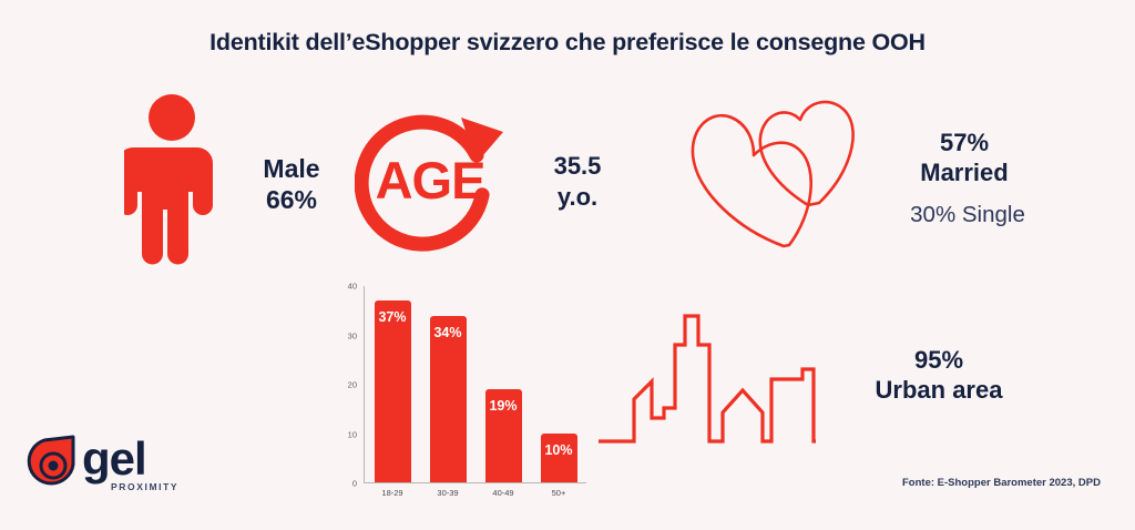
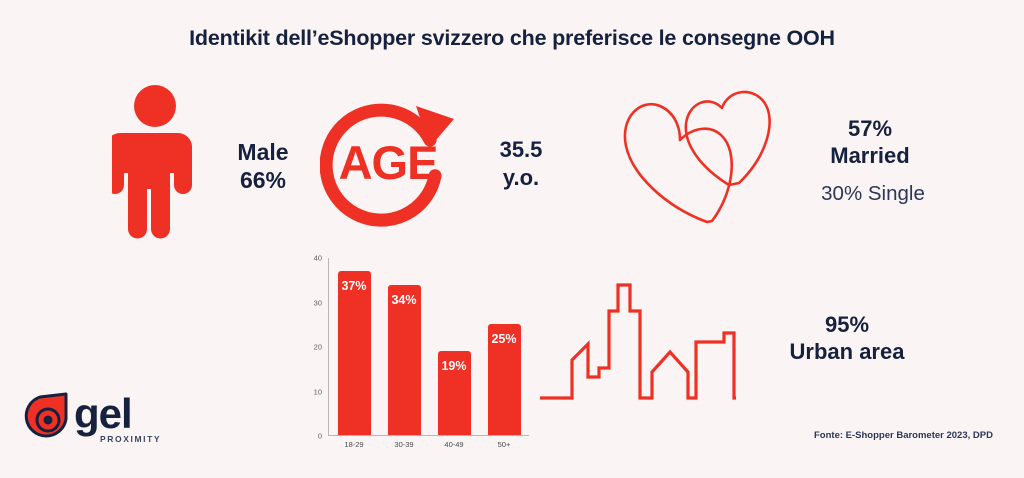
50+: 10% -> 25%
